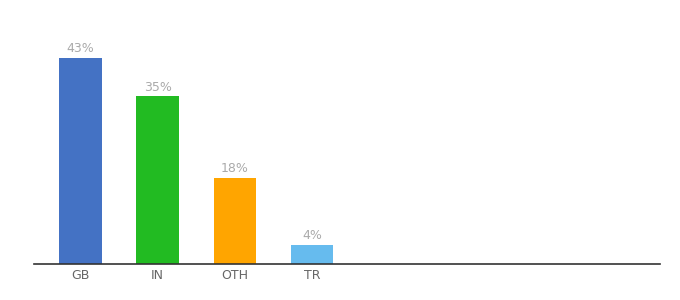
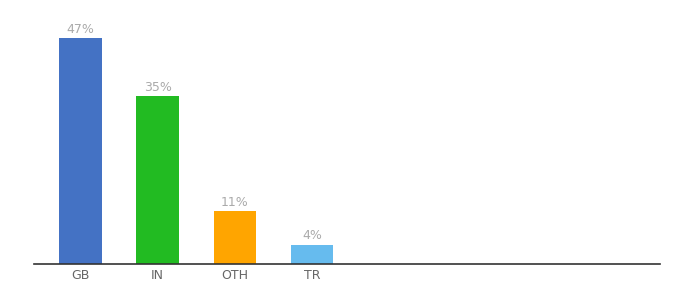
GB: 43% -> 47%
OTH: 18% -> 11%
